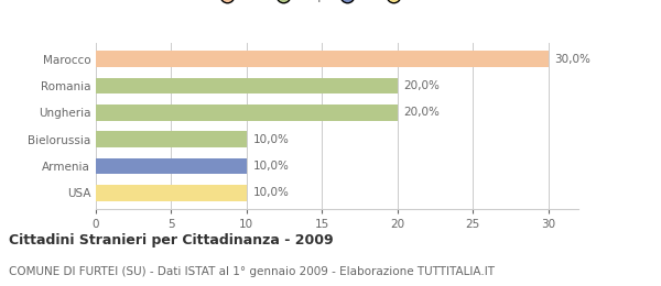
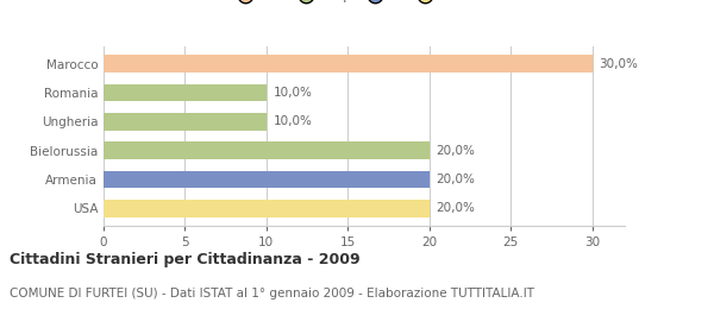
Romania: 20,0% -> 10,0%
Ungheria: 20,0% -> 10,0%
Bielorussia: 10,0% -> 20,0%
Armenia: 10,0% -> 20,0%
USA: 10,0% -> 20,0%
